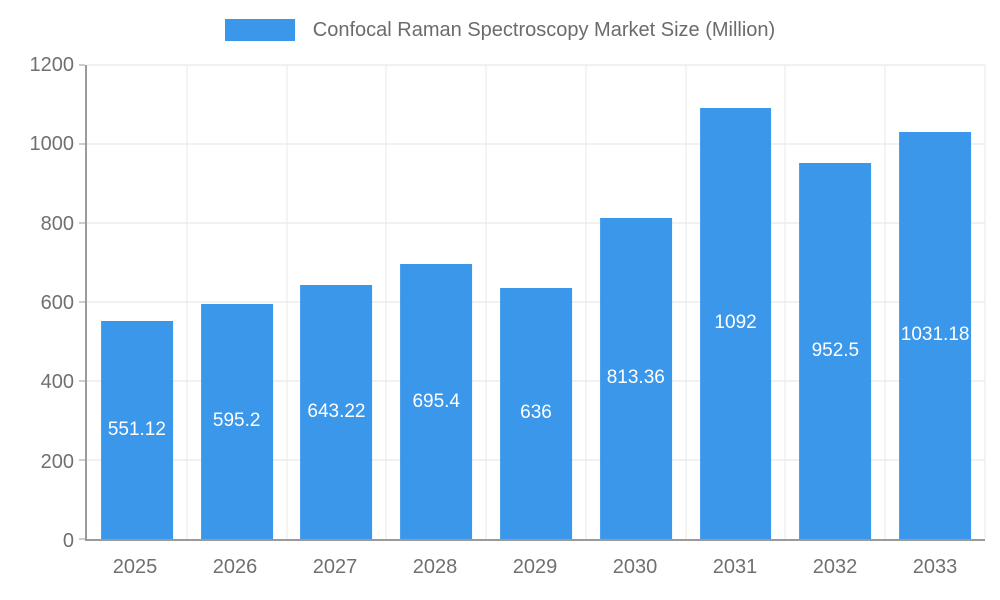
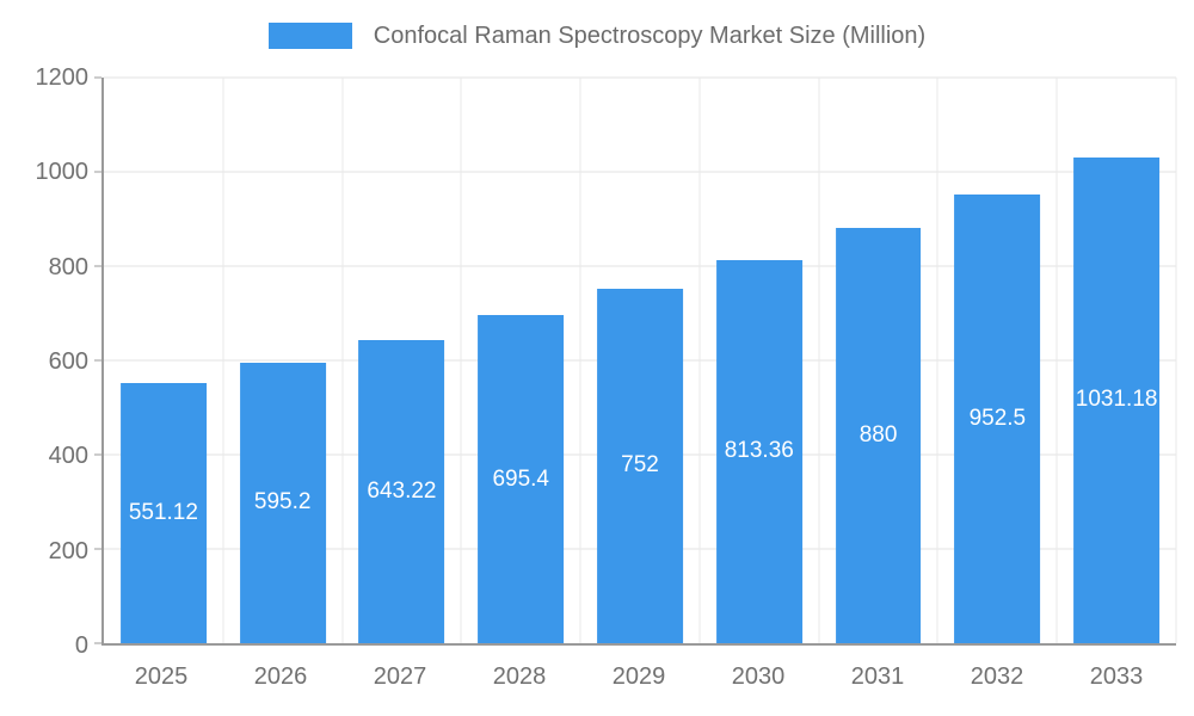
2029: 636 -> 752
2031: 1092 -> 880
